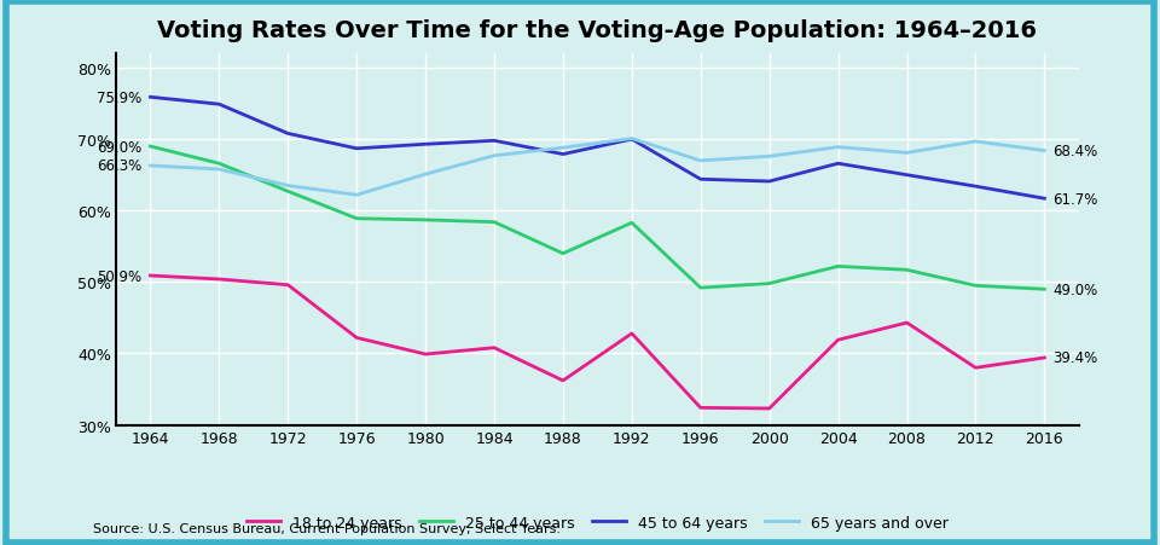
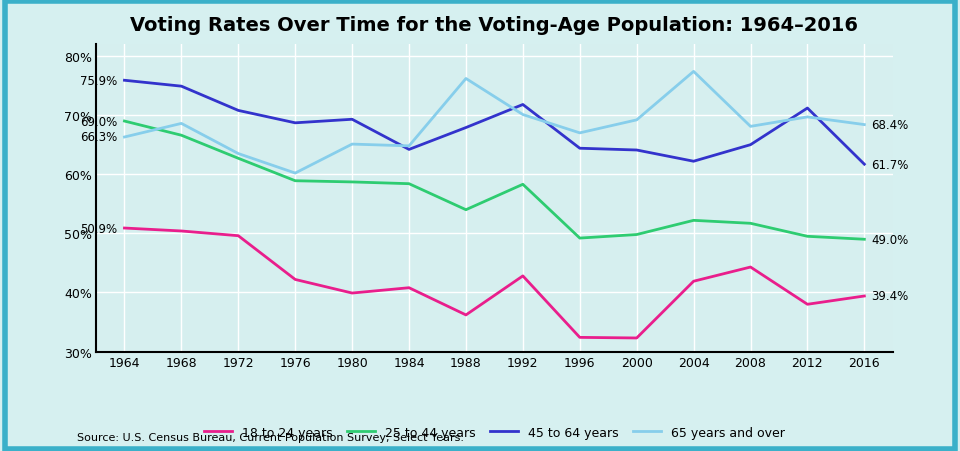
65 years and over/1968: 65.8% -> 68.6%
65 years and over/1976: 62.2% -> 60.2%
45 to 64 years/1984: 69.8% -> 64.2%
65 years and over/1984: 67.7% -> 64.8%
65 years and over/1988: 68.8% -> 76.2%
45 to 64 years/1992: 70.0% -> 71.8%
65 years and over/2000: 67.6% -> 69.2%
45 to 64 years/2004: 66.6% -> 62.2%
65 years and over/2004: 68.9% -> 77.4%
45 to 64 years/2012: 63.4% -> 71.2%
